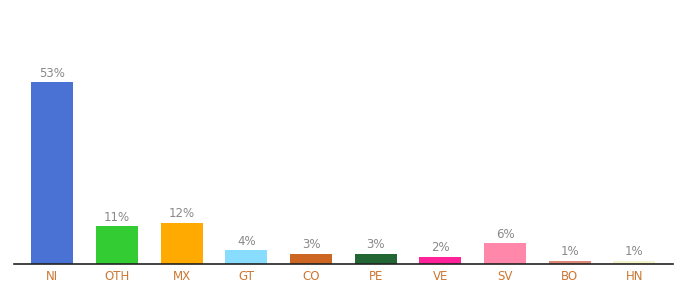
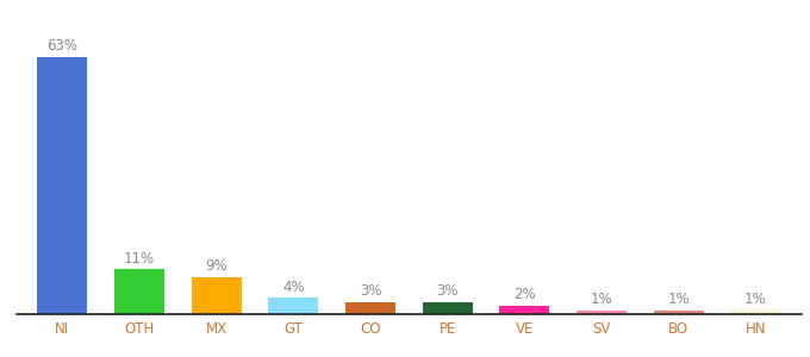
NI: 53% -> 63%
MX: 12% -> 9%
SV: 6% -> 1%
